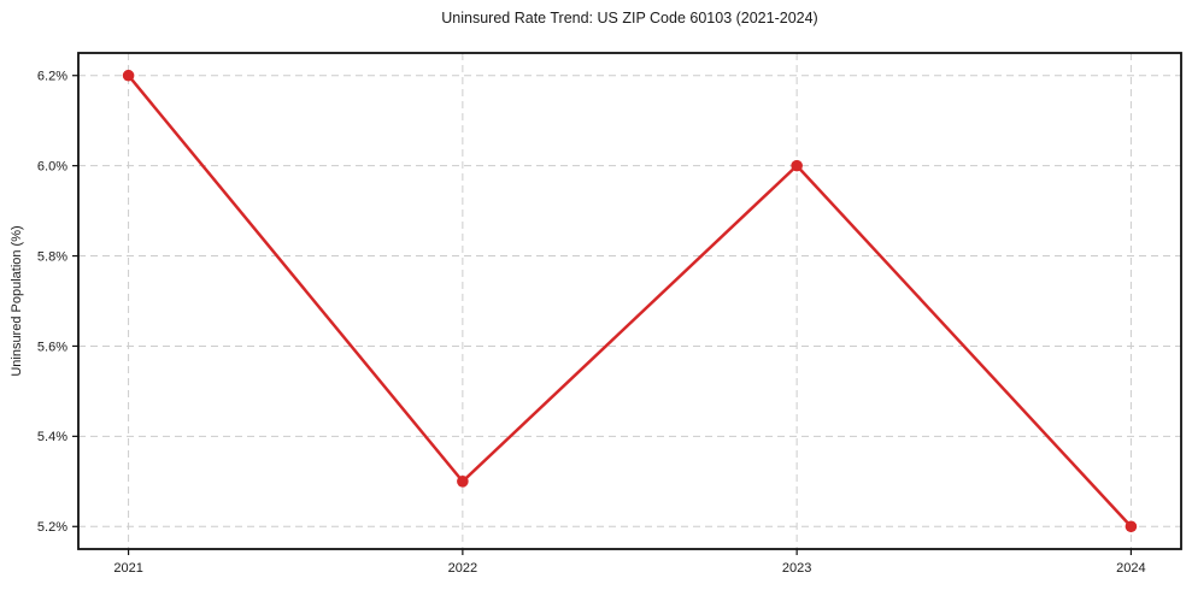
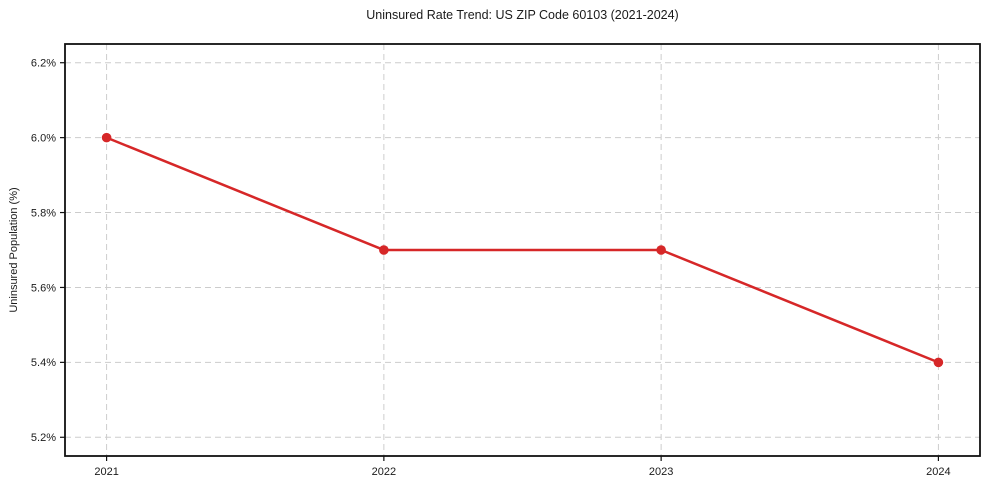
2021: 6.2% -> 6.0%
2022: 5.3% -> 5.7%
2023: 6.0% -> 5.7%
2024: 5.2% -> 5.4%
